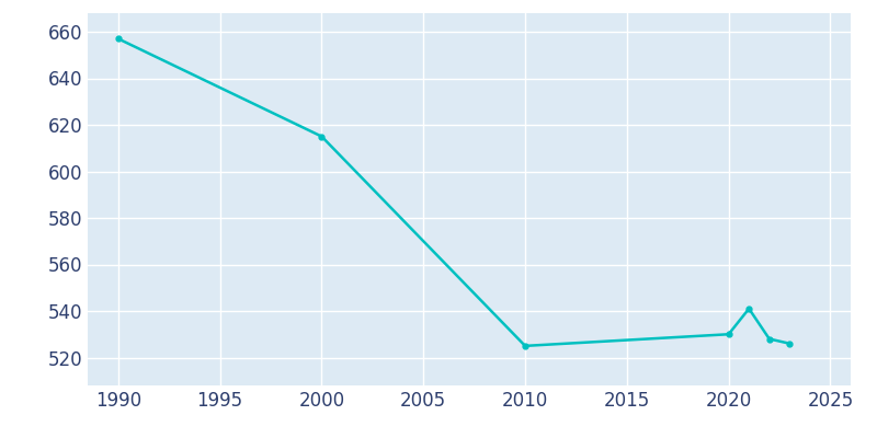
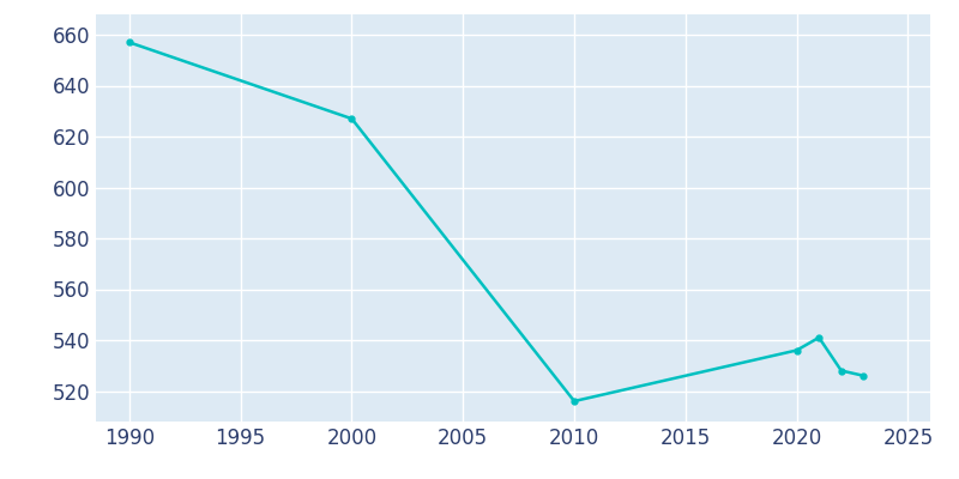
2000: 615 -> 627
2010: 525 -> 516
2020: 530 -> 536
